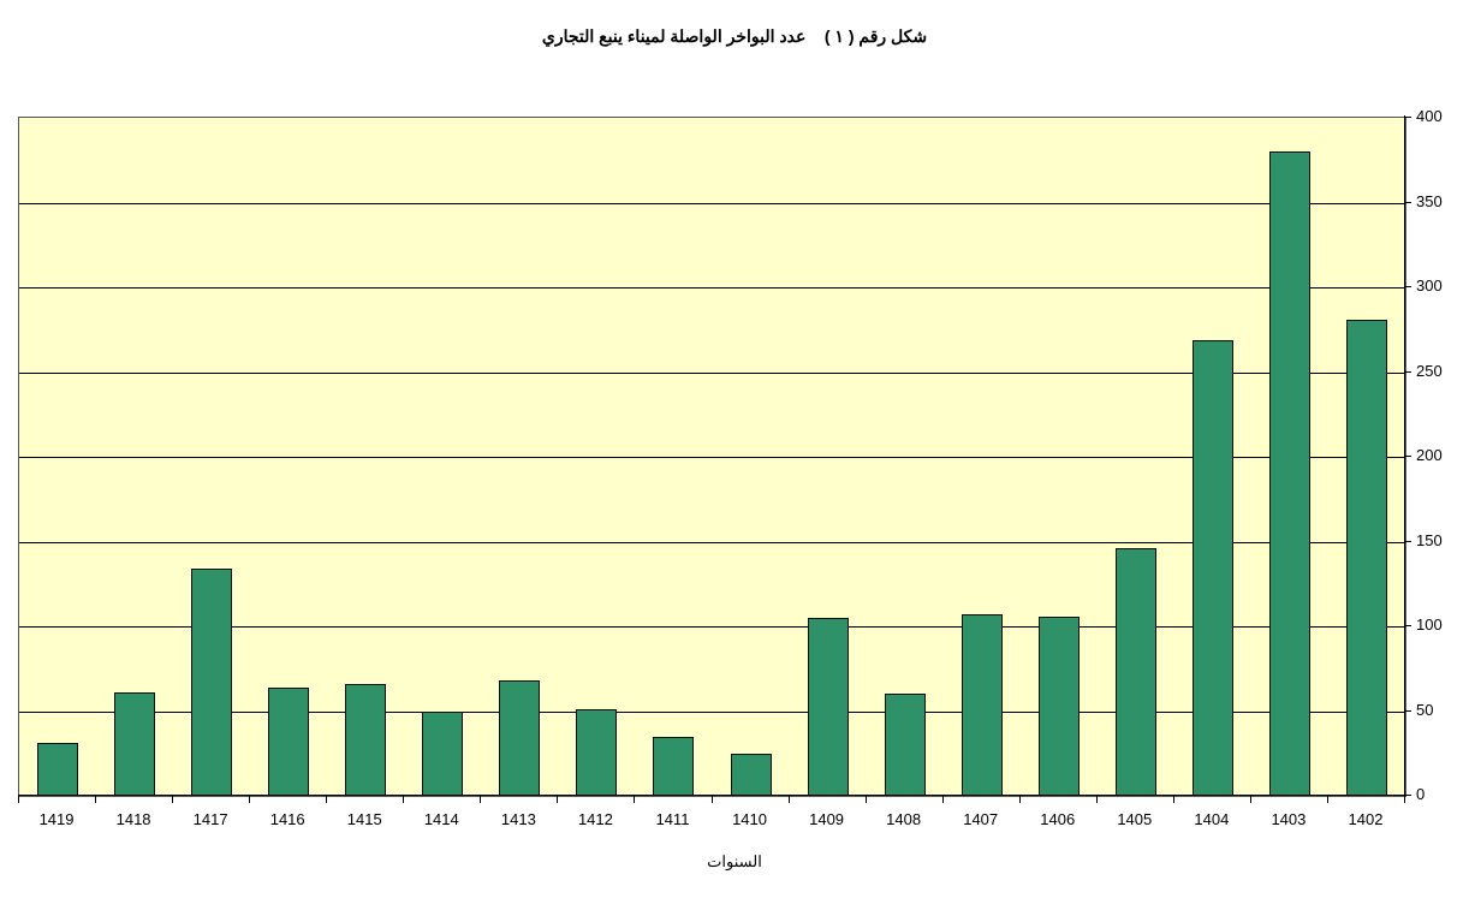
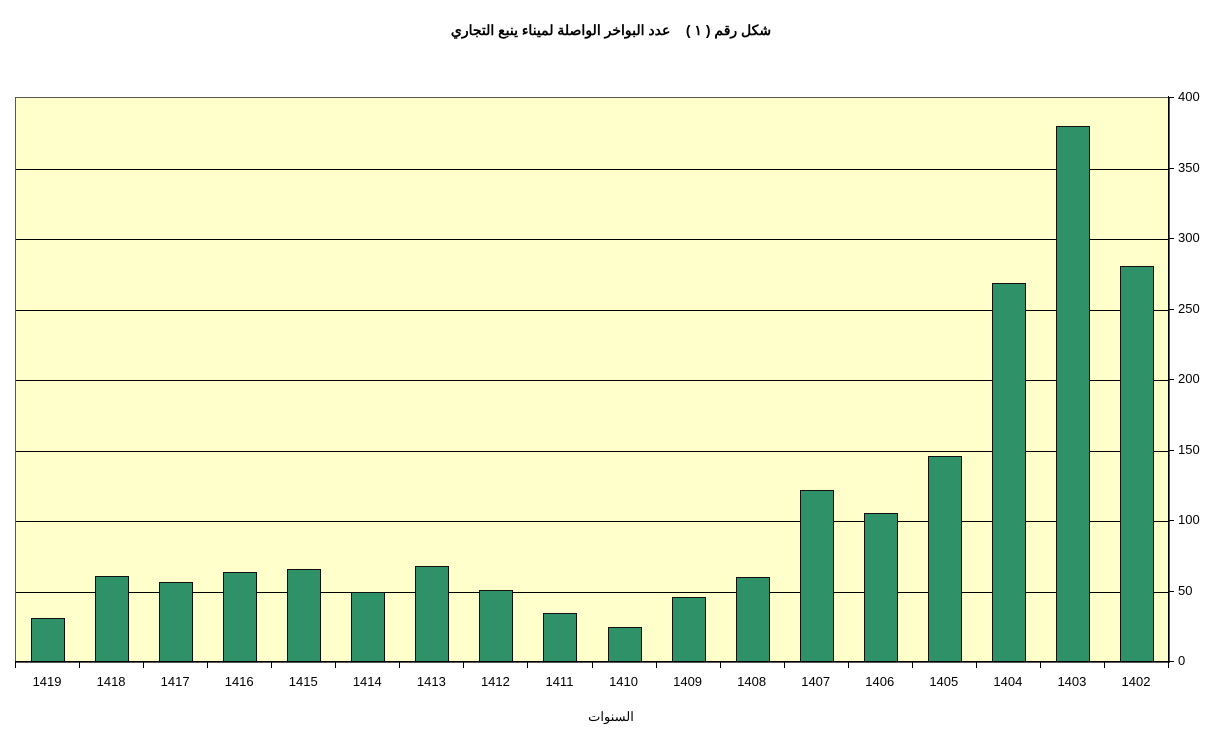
1417: 134 -> 57
1409: 105 -> 46
1407: 107 -> 122
